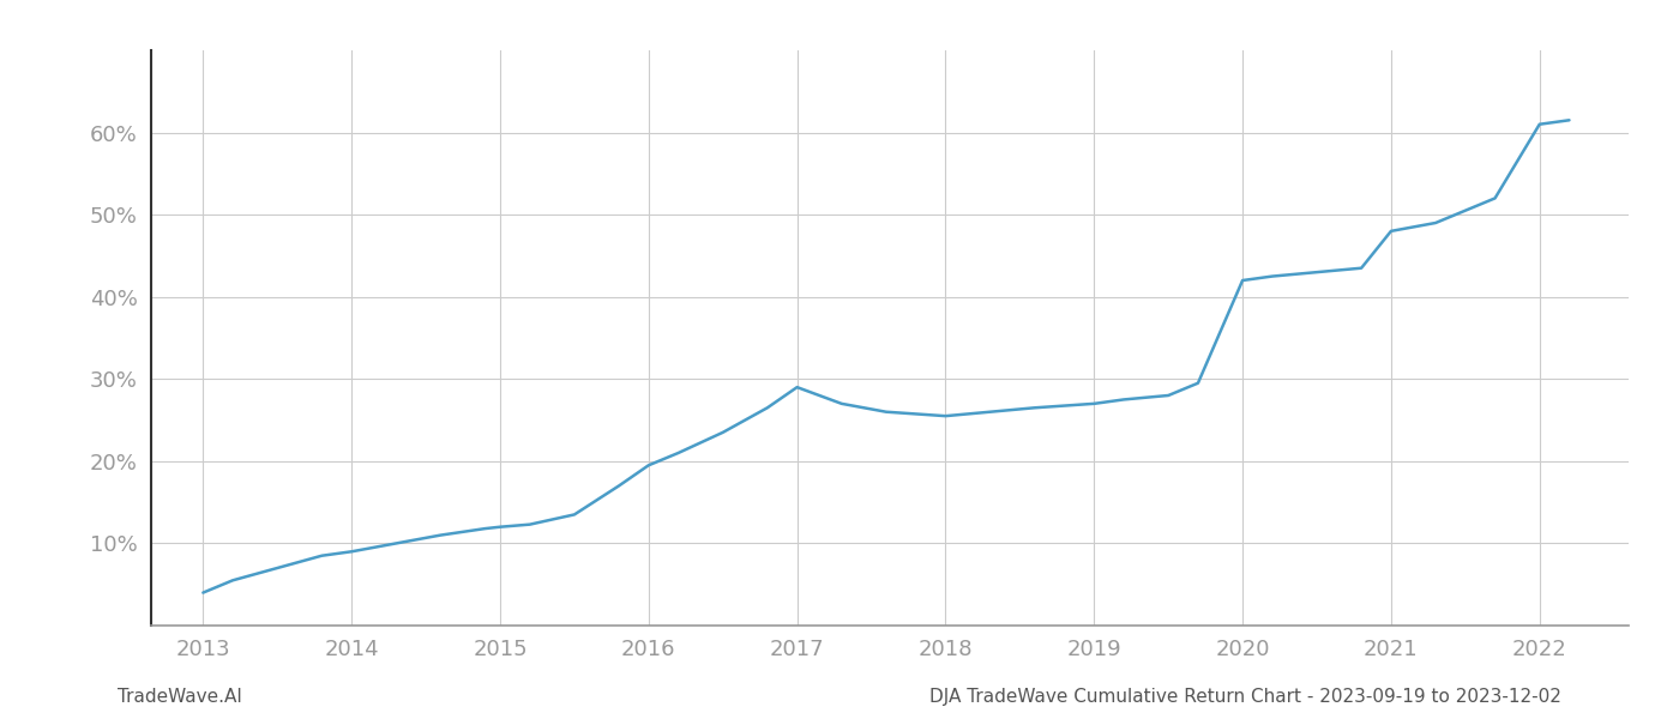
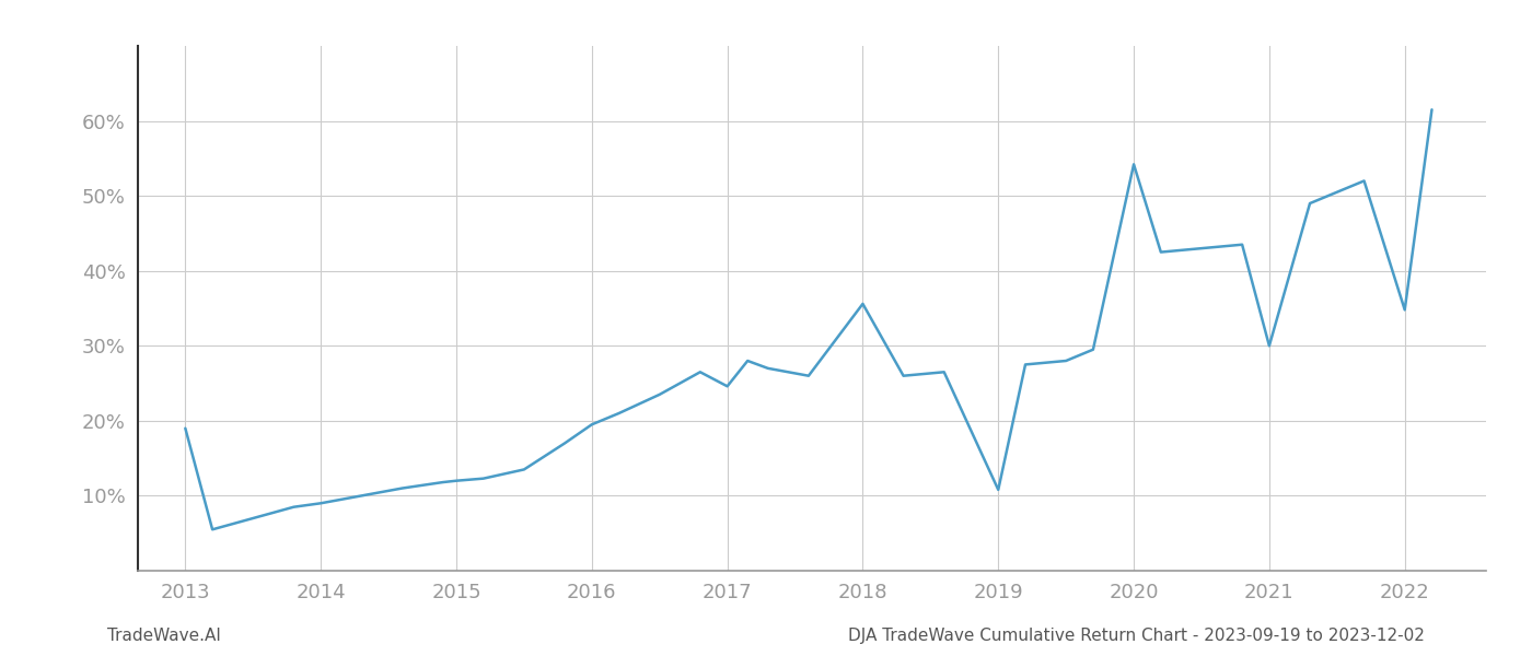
2013: 4.0% -> 19.0%
2017: 29.0% -> 24.6%
2018: 25.5% -> 35.6%
2019: 27.0% -> 10.8%
2020: 42.0% -> 54.2%
2021: 48.0% -> 30.0%
2022: 61.0% -> 34.8%
